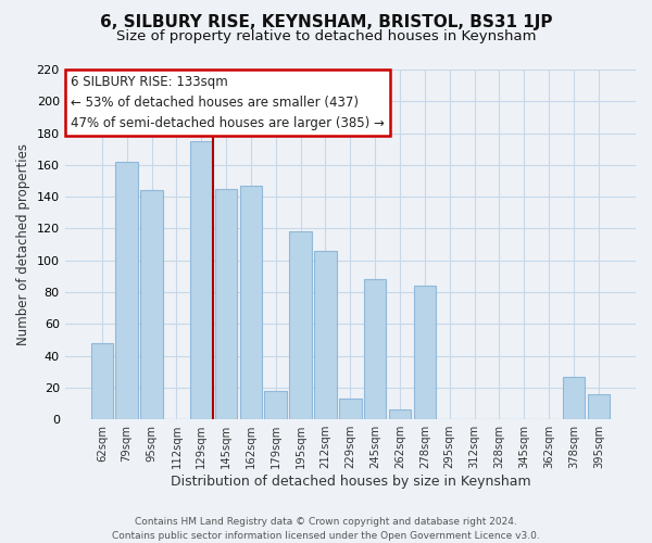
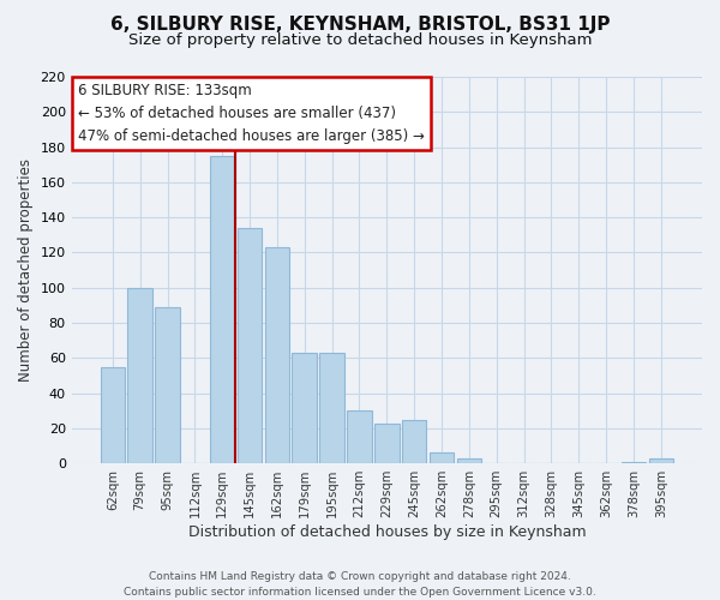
62sqm: 48 -> 55
79sqm: 162 -> 100
95sqm: 144 -> 89
145sqm: 145 -> 134
162sqm: 147 -> 123
179sqm: 18 -> 63
195sqm: 118 -> 63
212sqm: 106 -> 30
229sqm: 13 -> 23
245sqm: 88 -> 25
278sqm: 84 -> 3
378sqm: 27 -> 1
395sqm: 16 -> 3
